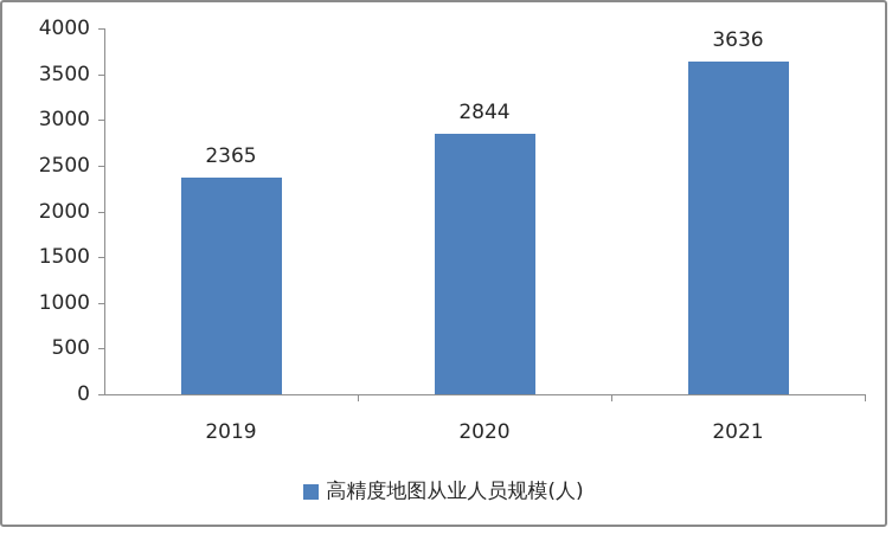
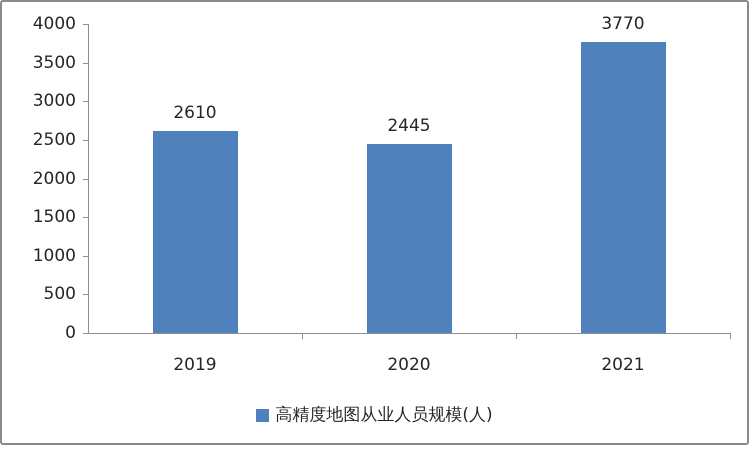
2019: 2365 -> 2610
2020: 2844 -> 2445
2021: 3636 -> 3770
